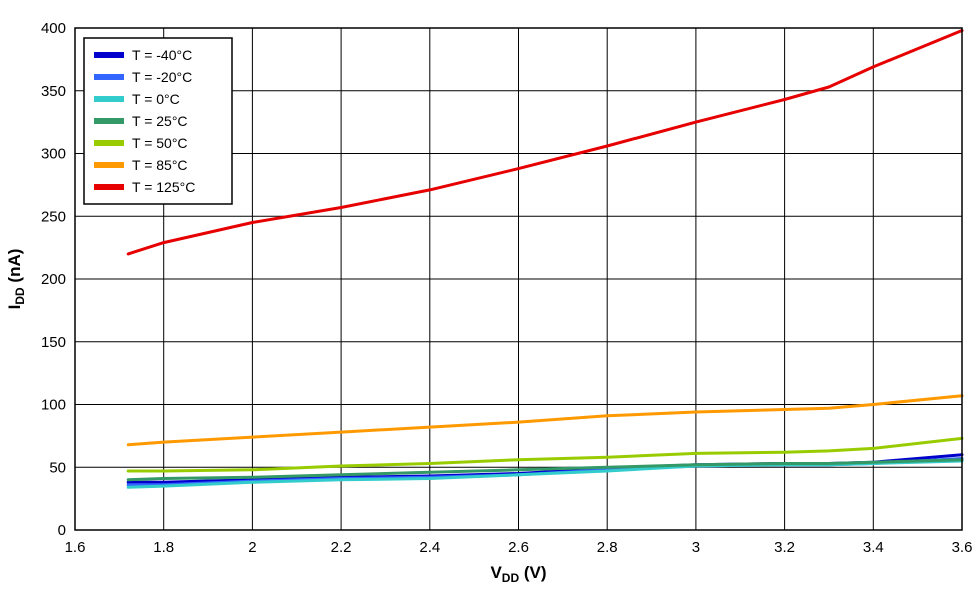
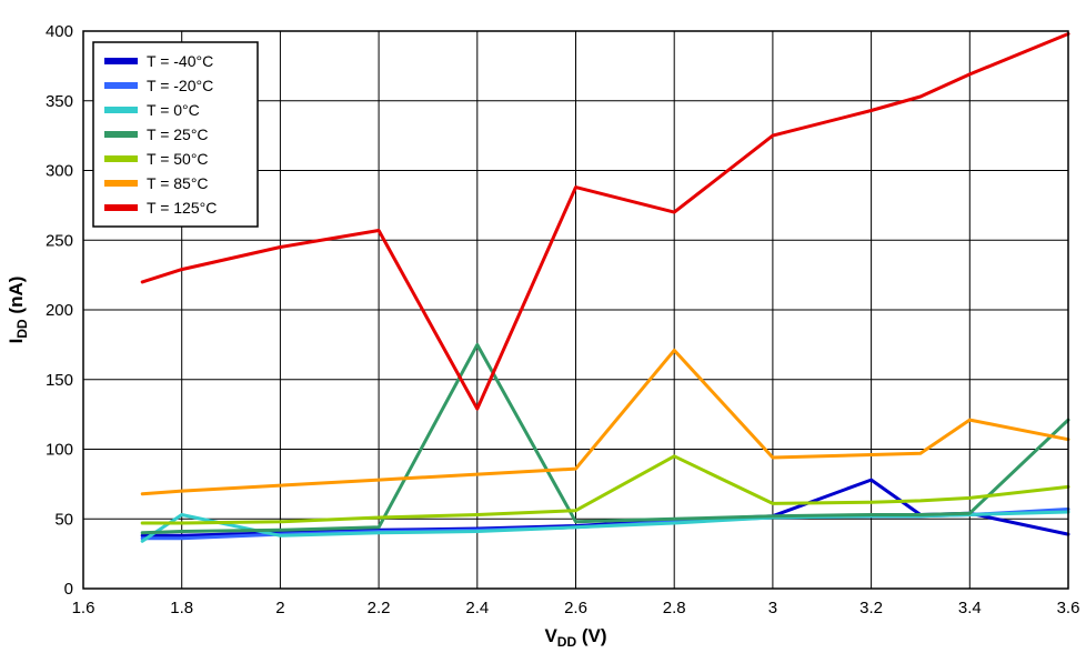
T = 0°C/1.8: 35 -> 53
T = 25°C/2.4: 46 -> 175
T = 125°C/2.4: 271 -> 129
T = 50°C/2.8: 58 -> 95
T = 85°C/2.8: 91 -> 171
T = 125°C/2.8: 306 -> 270
T = -40°C/3.2: 53 -> 78
T = 85°C/3.4: 100 -> 121
T = -40°C/3.6: 60 -> 39
T = 25°C/3.6: 56 -> 121
